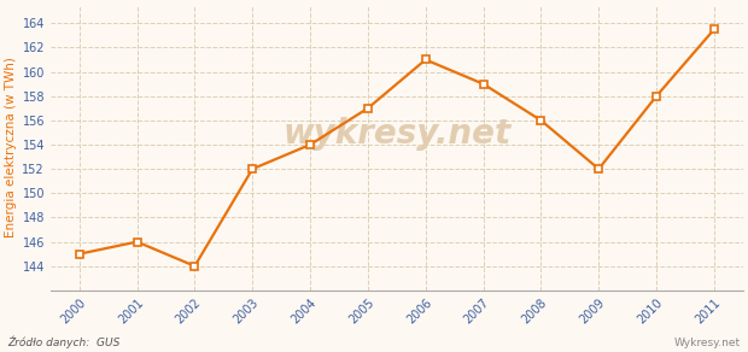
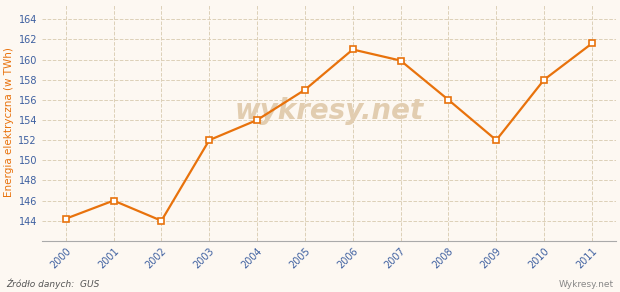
2000: 145.0 -> 144.2
2007: 159.0 -> 159.9
2011: 163.5 -> 161.6
